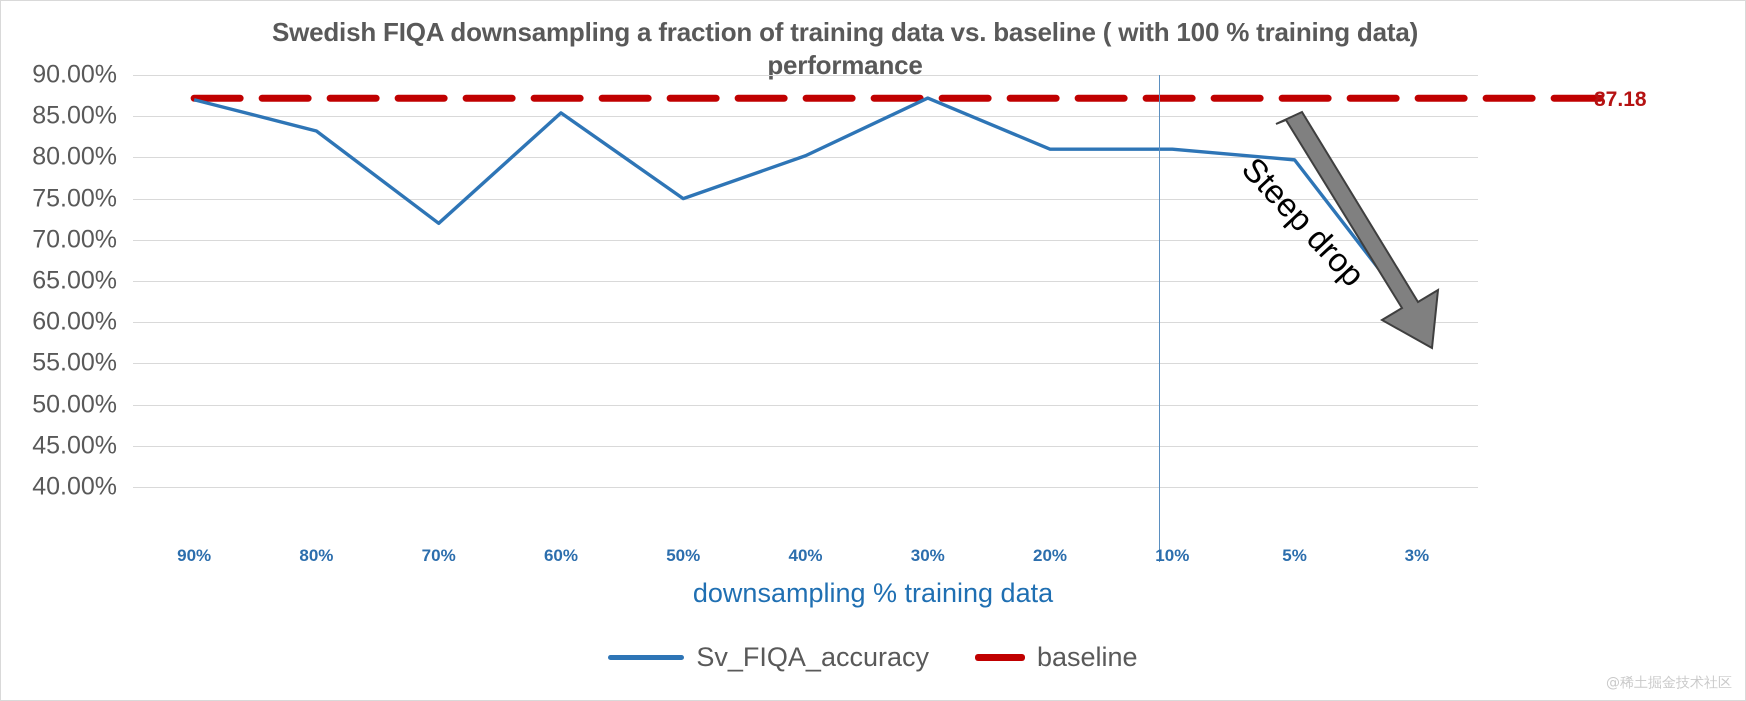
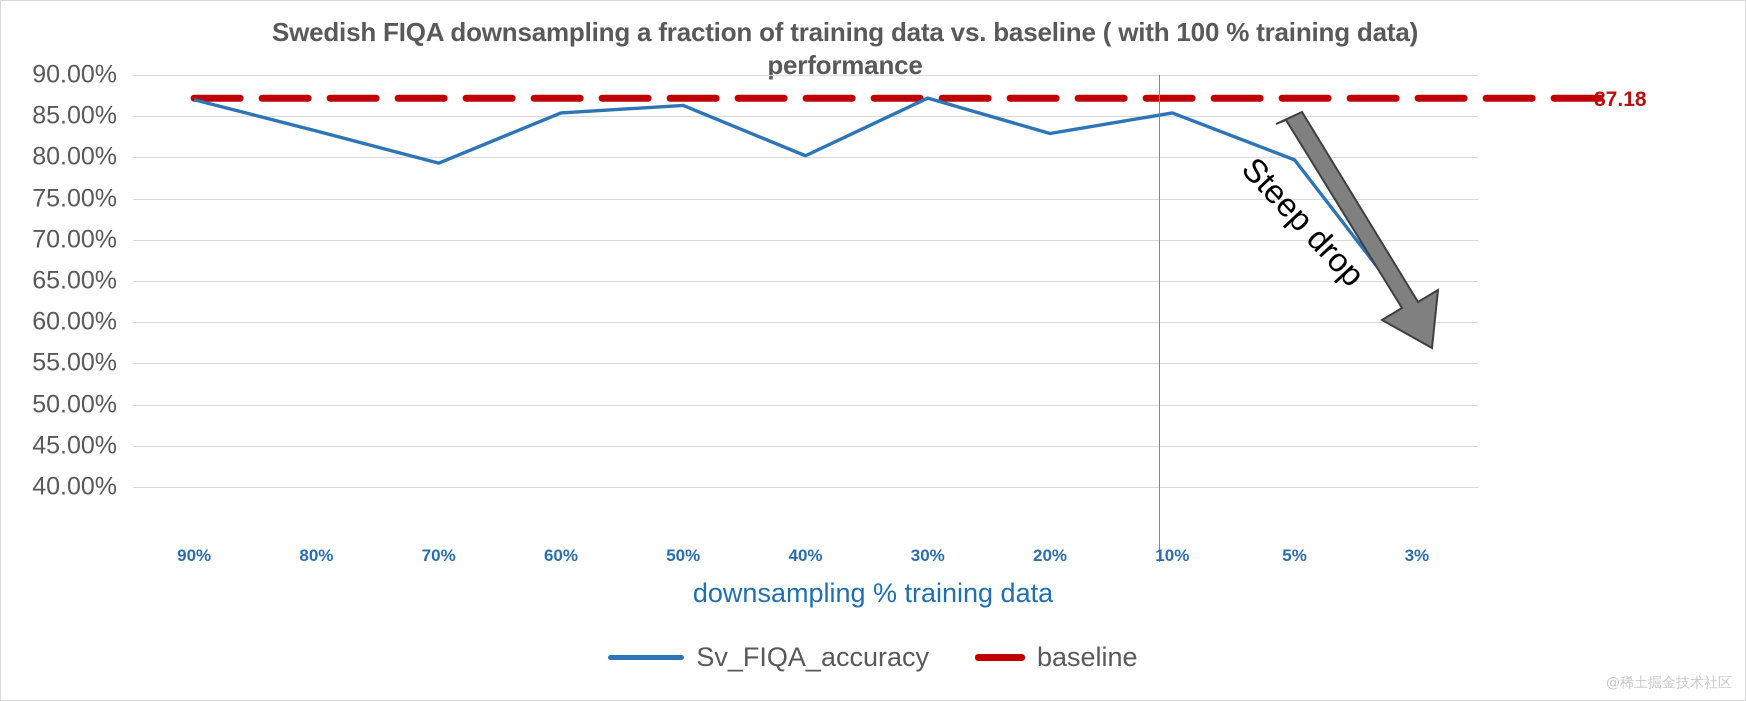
Sv_FIQA_accuracy/70%: 72% -> 79%
Sv_FIQA_accuracy/50%: 75% -> 86%
Sv_FIQA_accuracy/20%: 81% -> 83%
Sv_FIQA_accuracy/10%: 81% -> 85%
